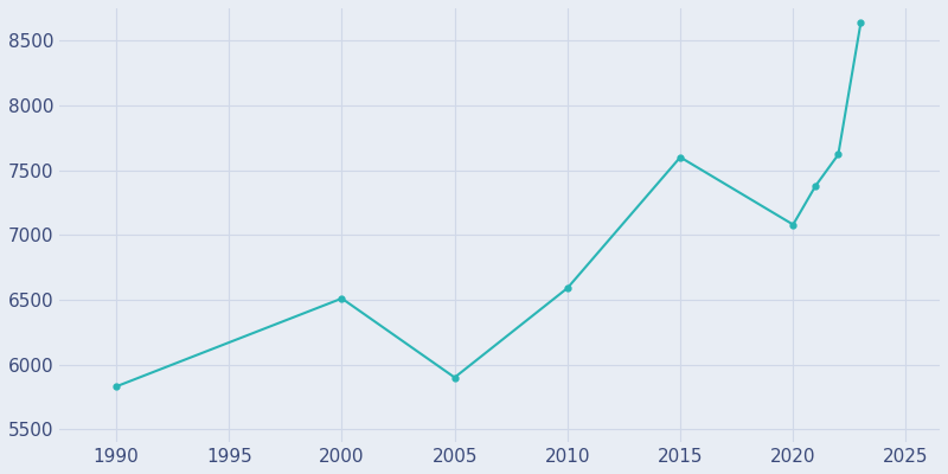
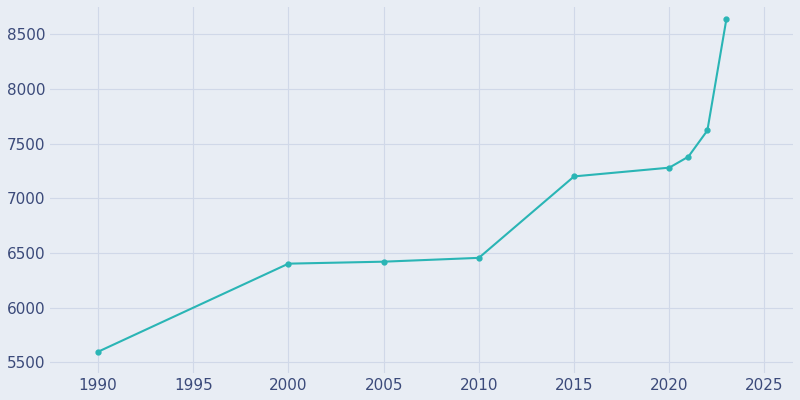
1990: 5830 -> 5600
2000: 6510 -> 6400
2005: 5900 -> 6420
2010: 6590 -> 6460
2015: 7600 -> 7200
2020: 7080 -> 7280
